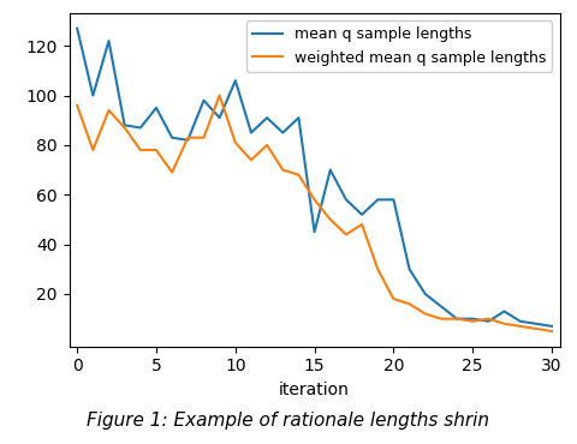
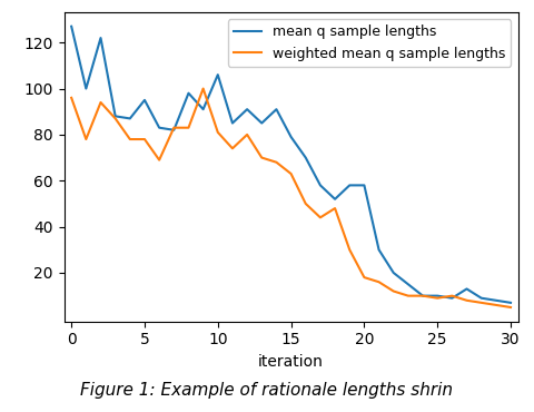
mean q sample lengths/15: 45 -> 79
weighted mean q sample lengths/15: 58 -> 63
